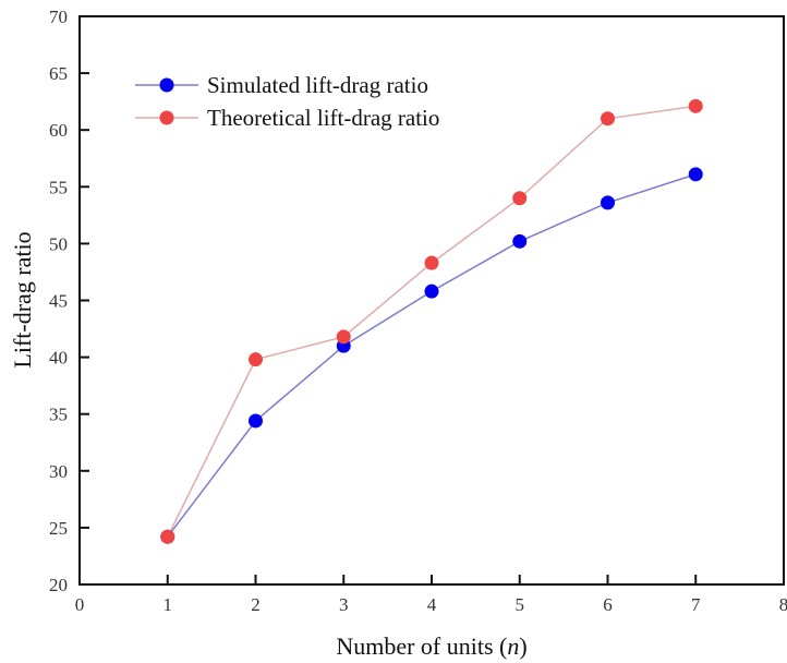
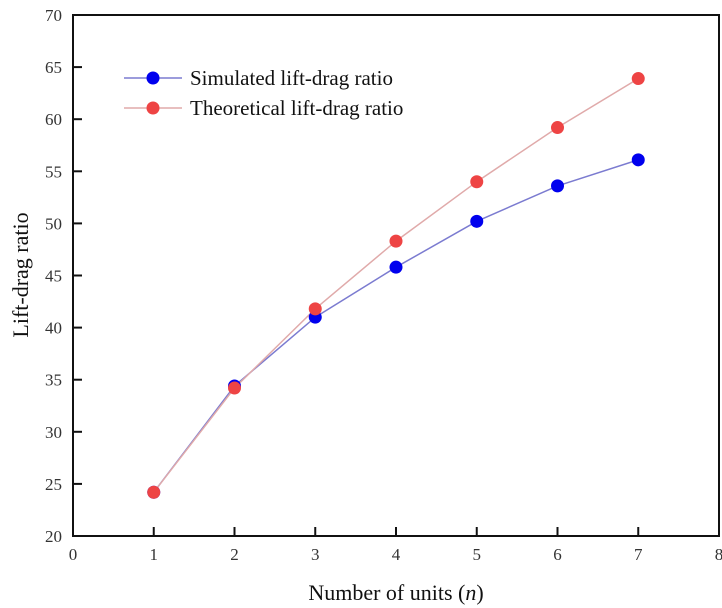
Theoretical lift-drag ratio/2: 39.8 -> 34.2
Theoretical lift-drag ratio/6: 61.0 -> 59.2
Theoretical lift-drag ratio/7: 62.1 -> 63.9
